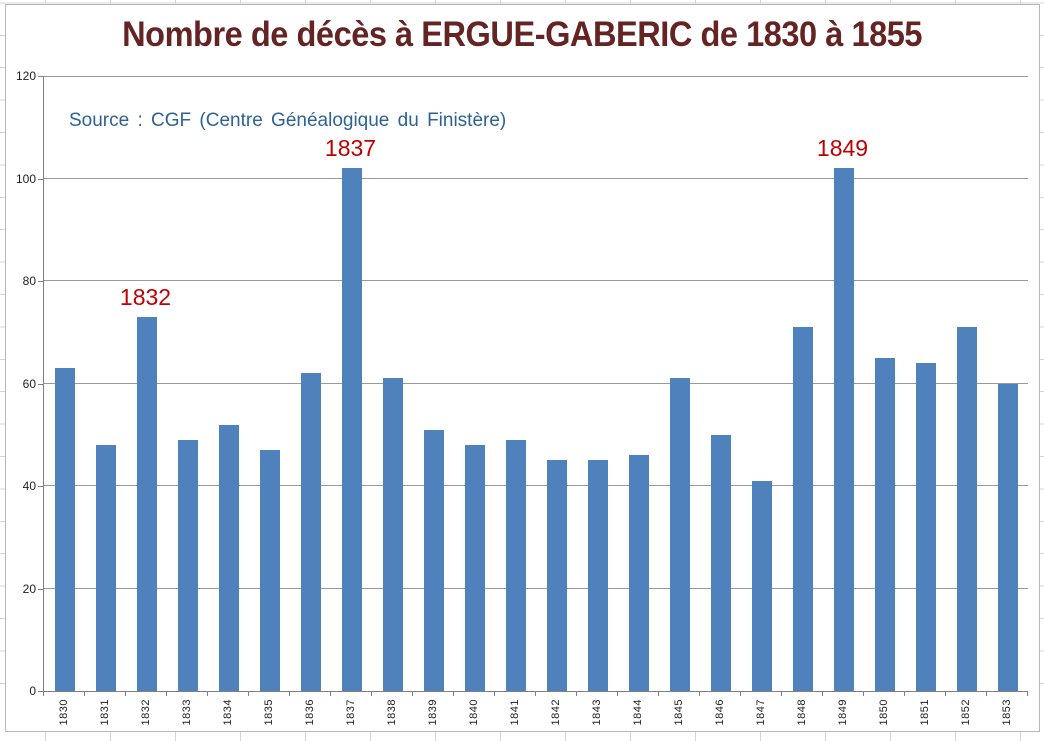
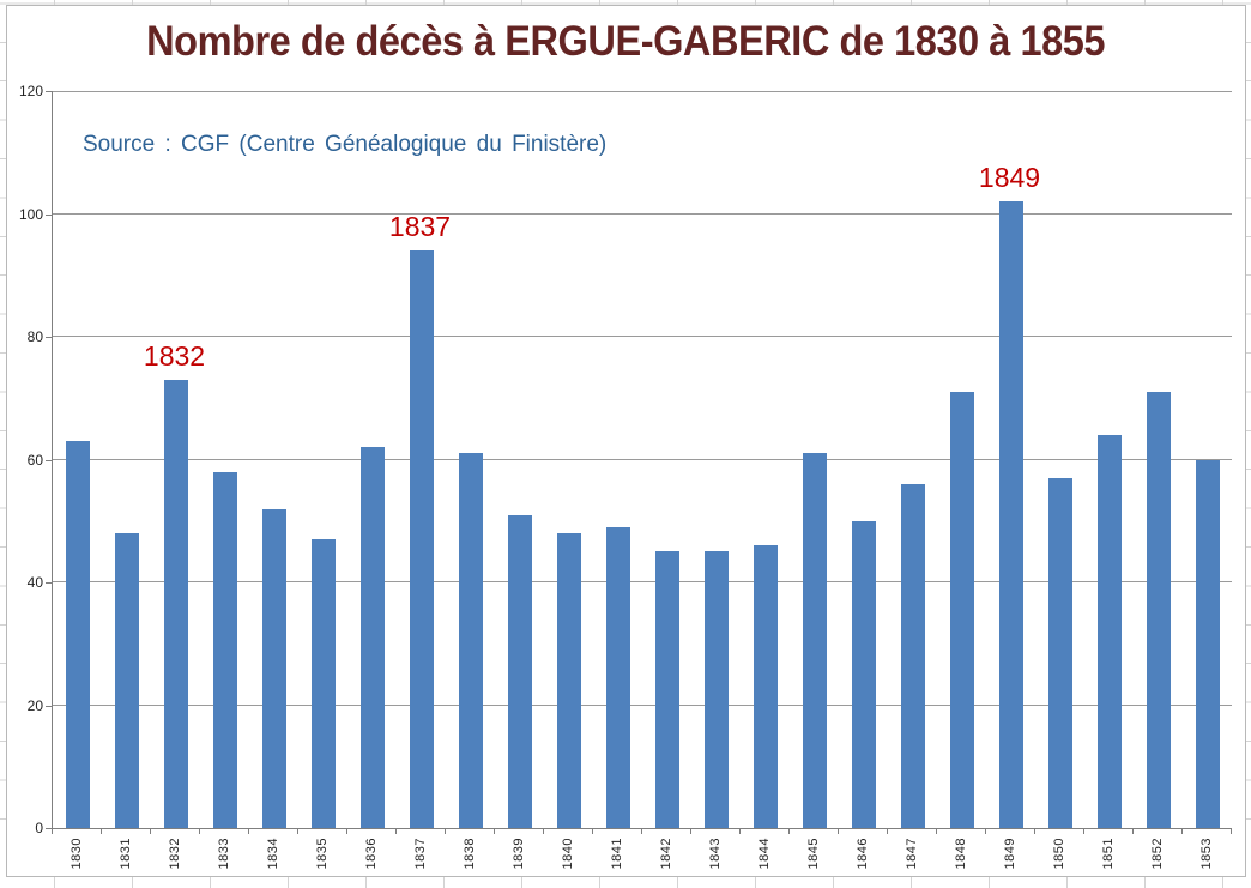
1833: 49 -> 58
1837: 102 -> 94
1847: 41 -> 56
1850: 65 -> 57
